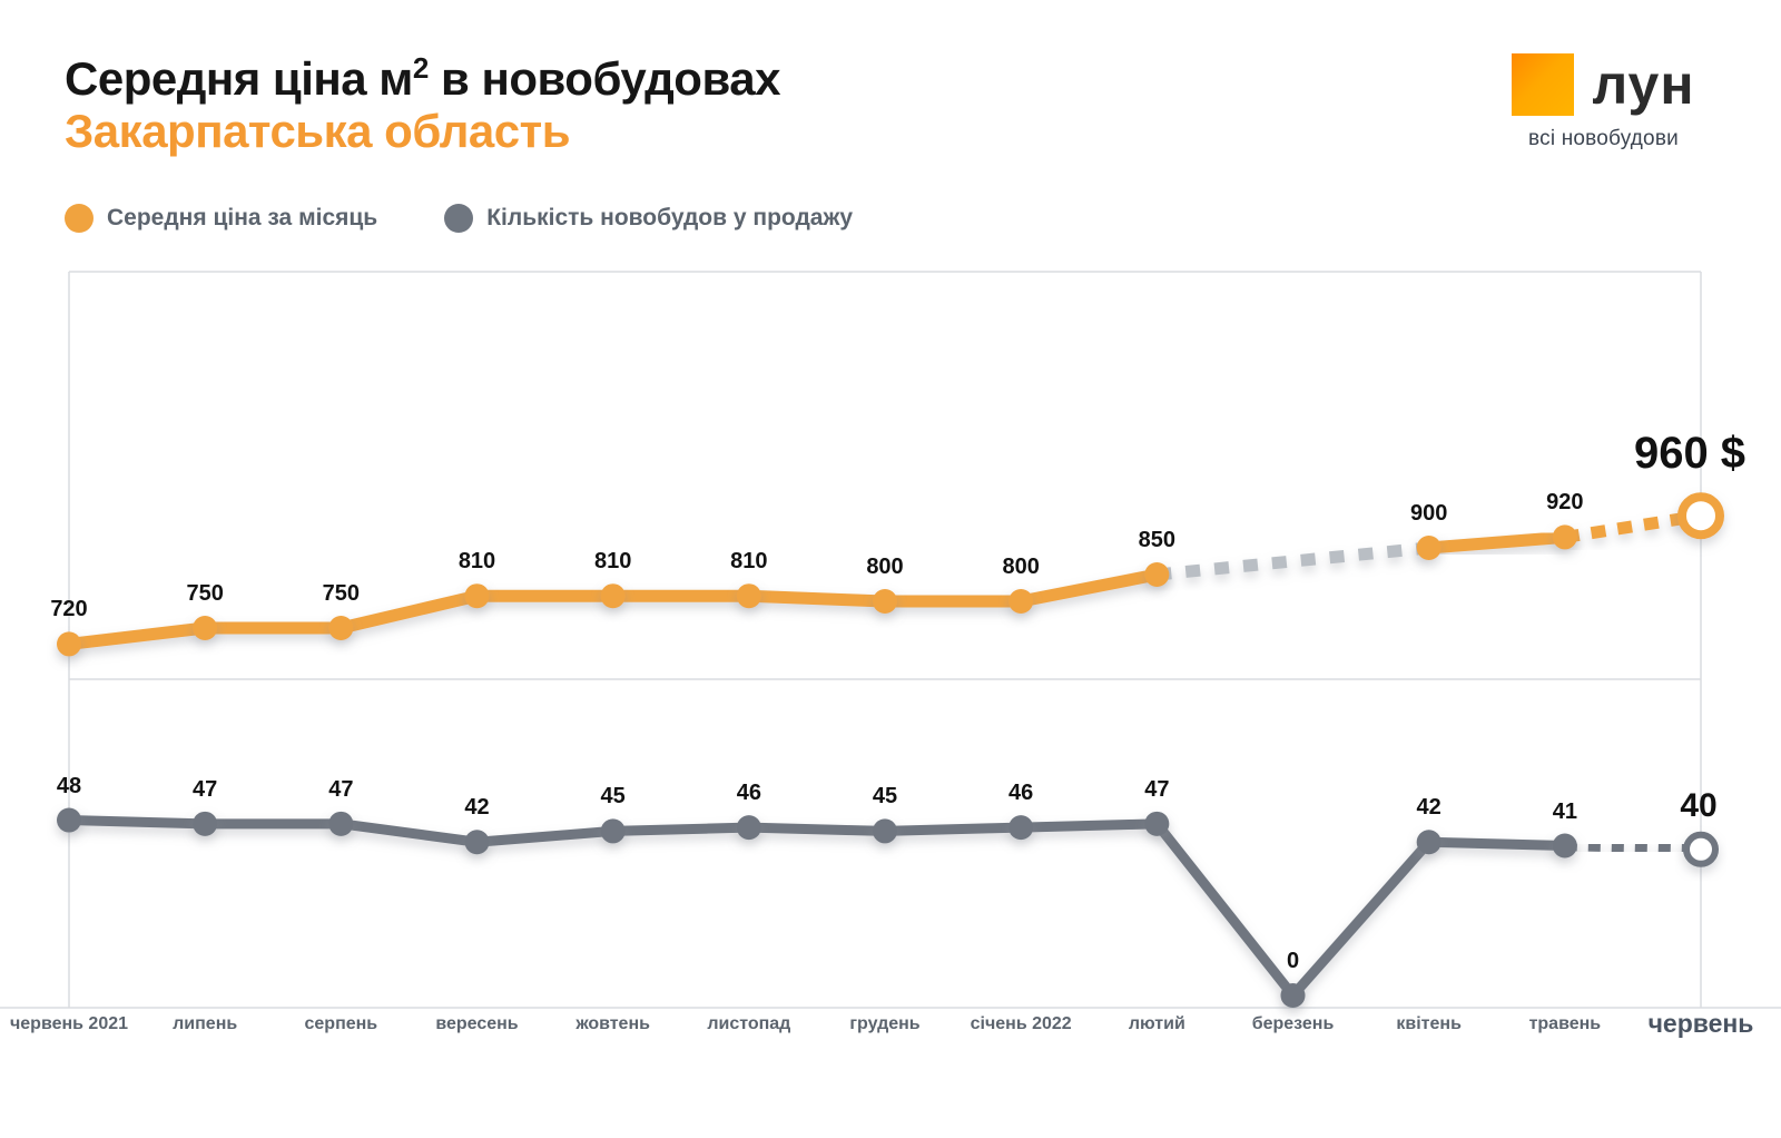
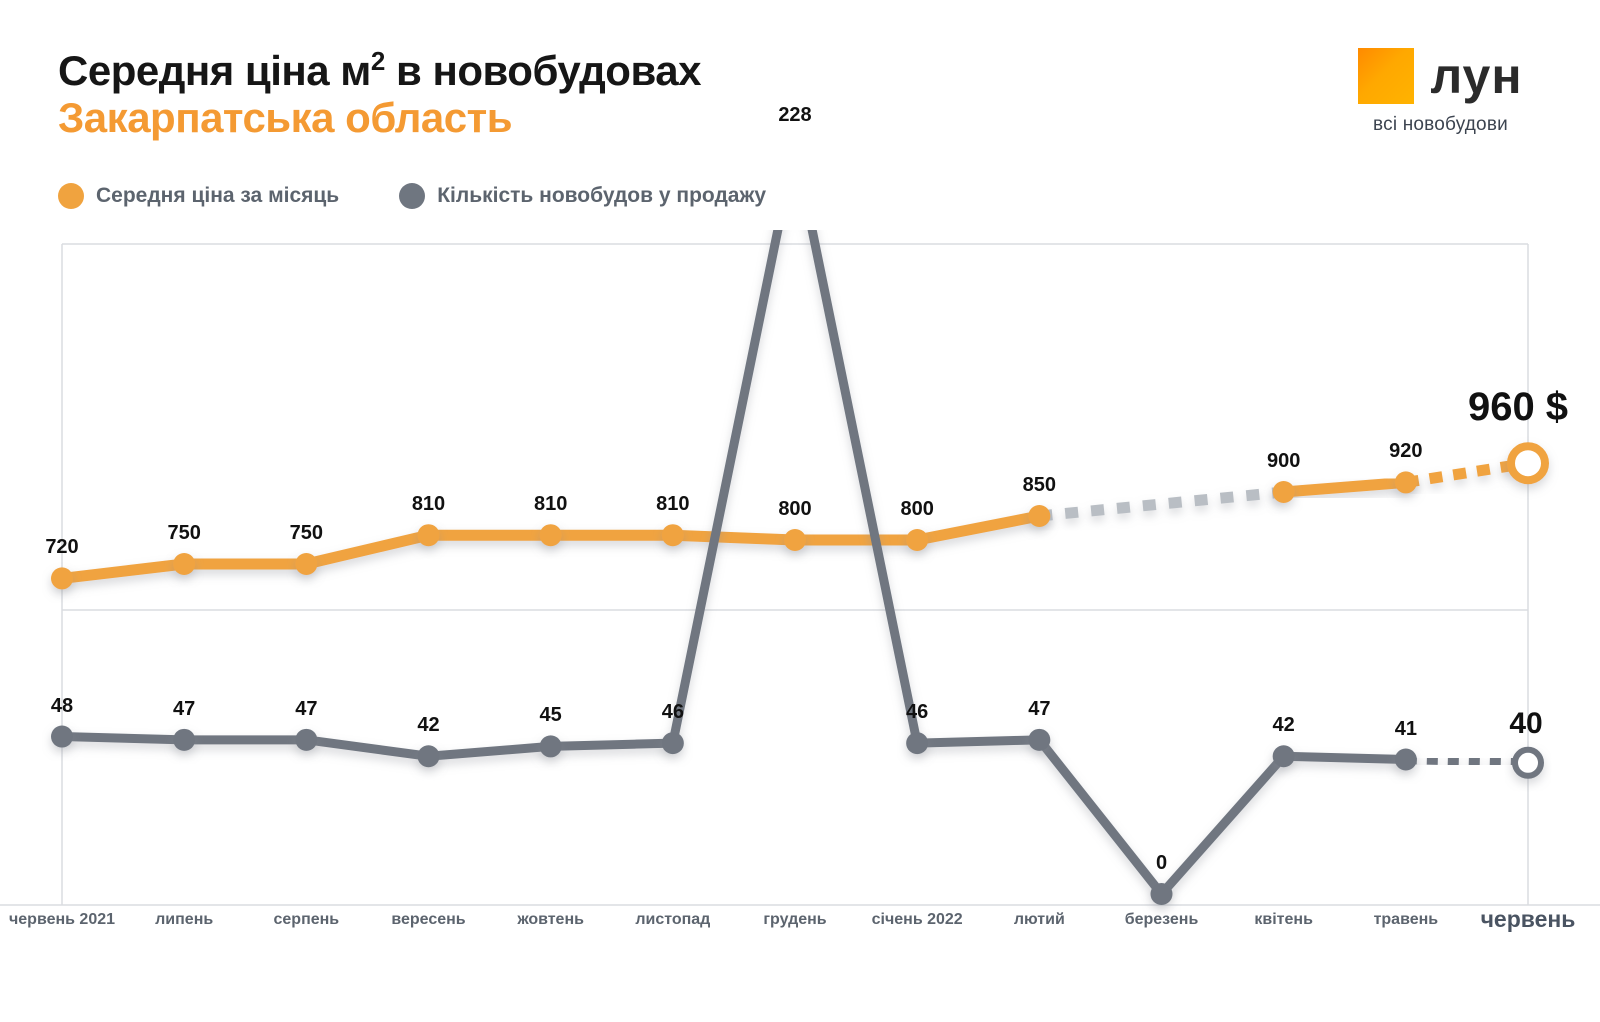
Кількість новобудов у продажу/грудень: 45 -> 228
